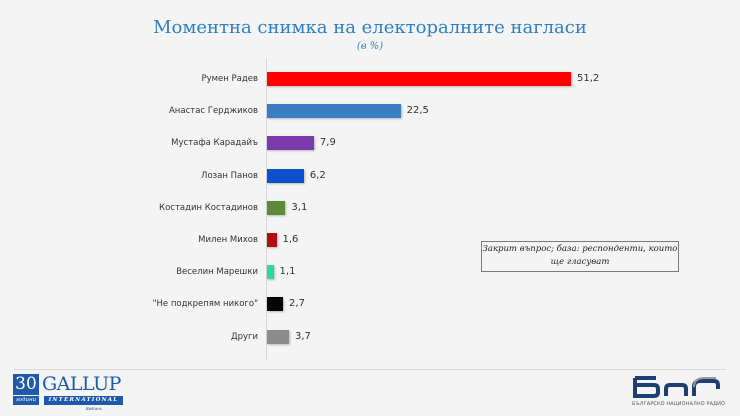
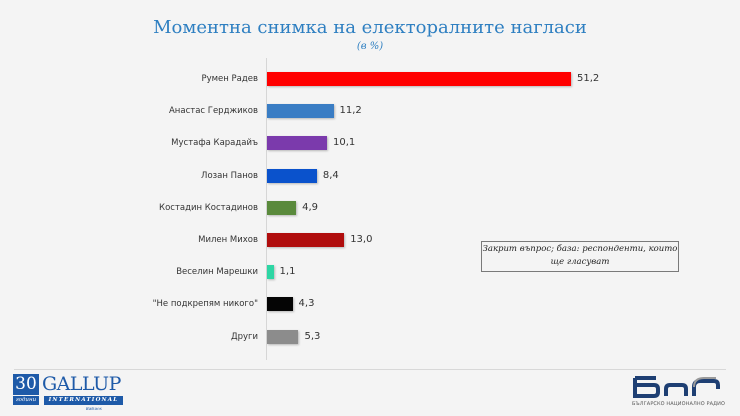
Анастас Герджиков: 22,5 -> 11,2
Мустафа Карадайъ: 7,9 -> 10,1
Лозан Панов: 6,2 -> 8,4
Костадин Костадинов: 3,1 -> 4,9
Милен Михов: 1,6 -> 13,0
"Не подкрепям никого": 2,7 -> 4,3
Други: 3,7 -> 5,3
